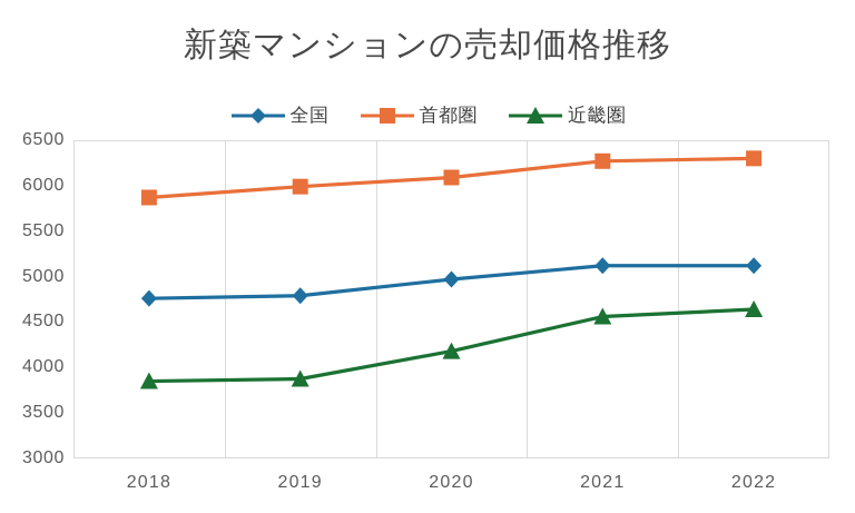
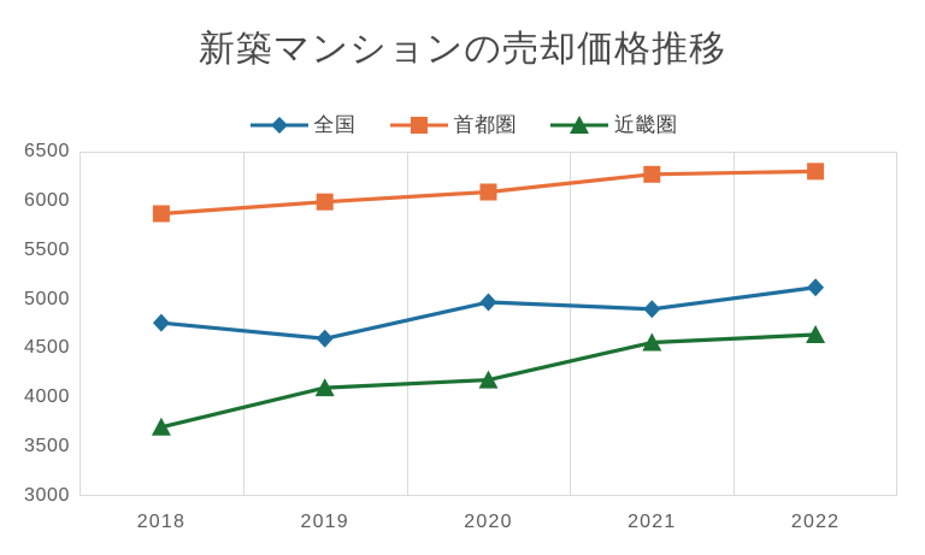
近畿圏/2018: 3800 -> 3700
全国/2019: 4800 -> 4600
近畿圏/2019: 3900 -> 4100
全国/2021: 5100 -> 4900
